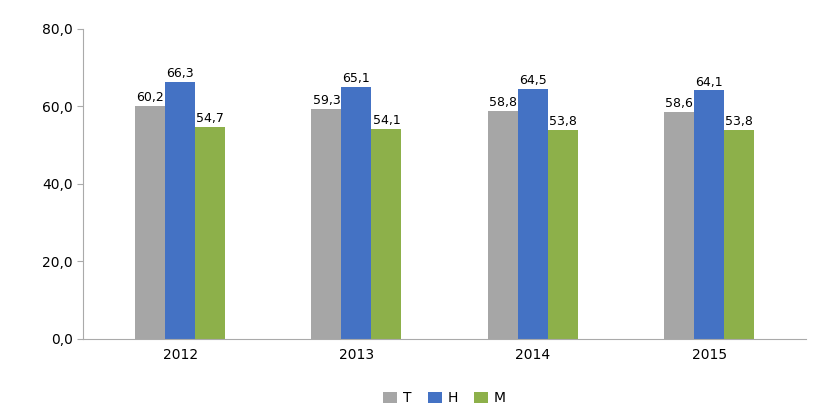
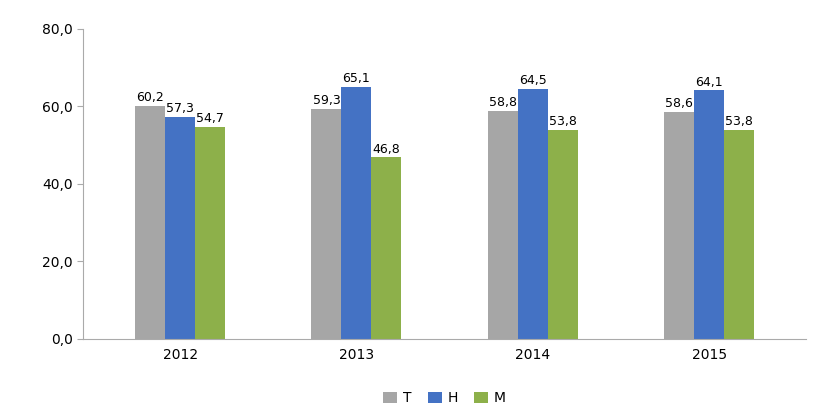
H/2012: 66,3 -> 57,3
M/2013: 54,1 -> 46,8
